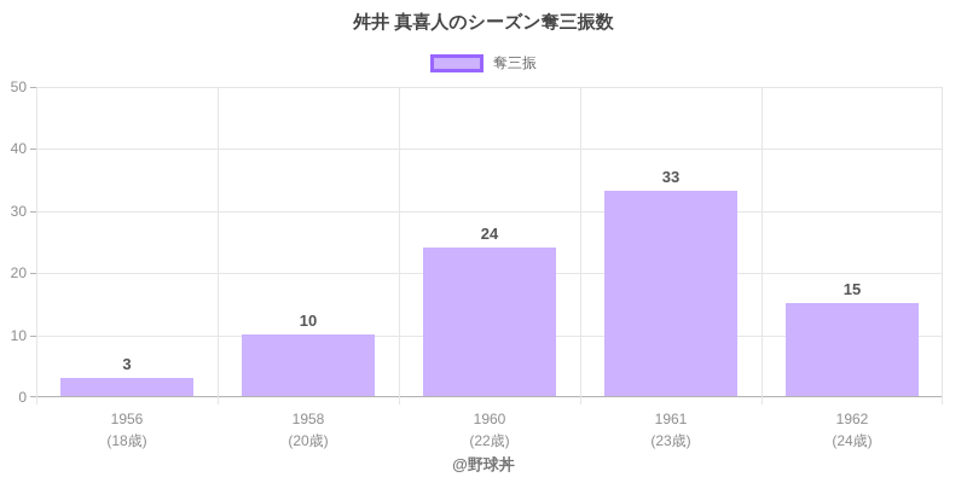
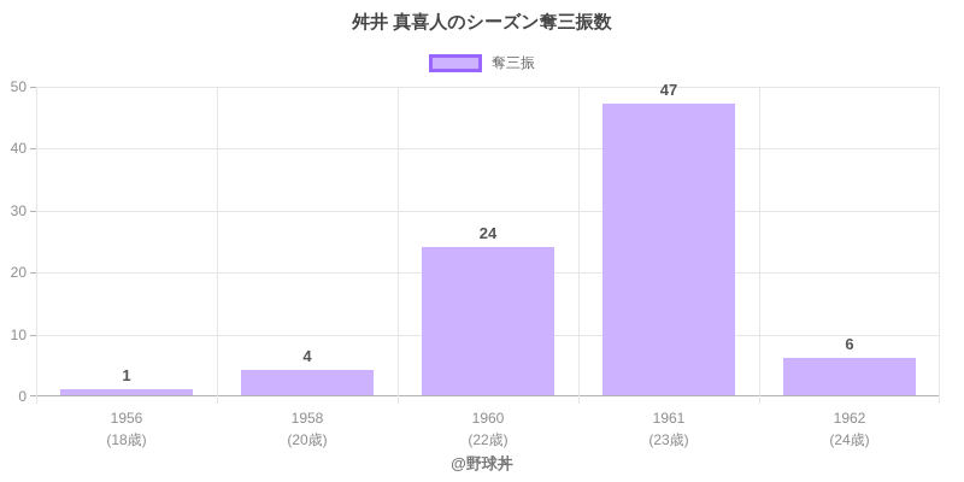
1956: 3 -> 1
1958: 10 -> 4
1961: 33 -> 47
1962: 15 -> 6
